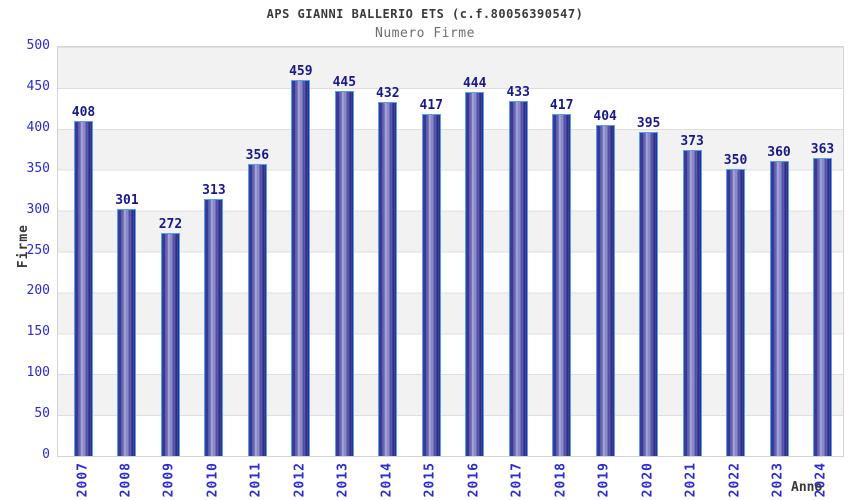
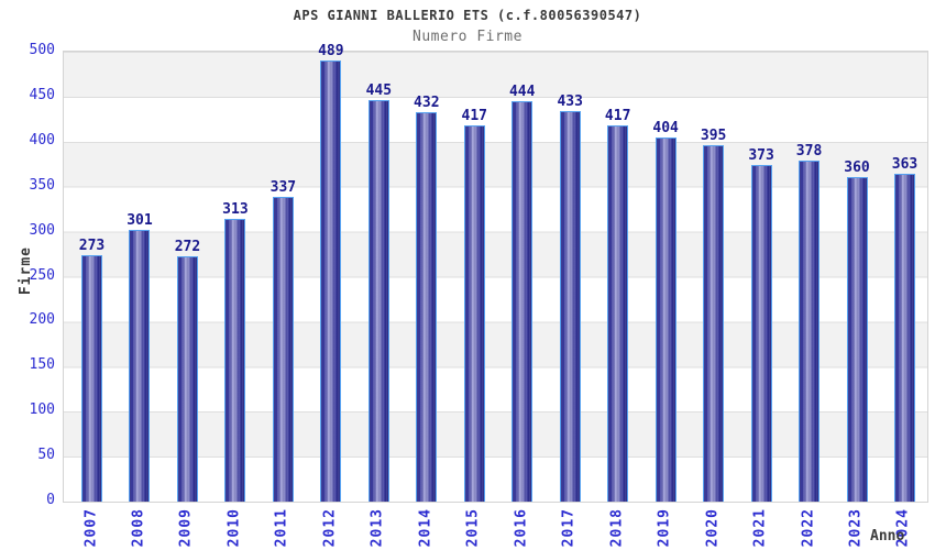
2007: 408 -> 273
2011: 356 -> 337
2012: 459 -> 489
2022: 350 -> 378
